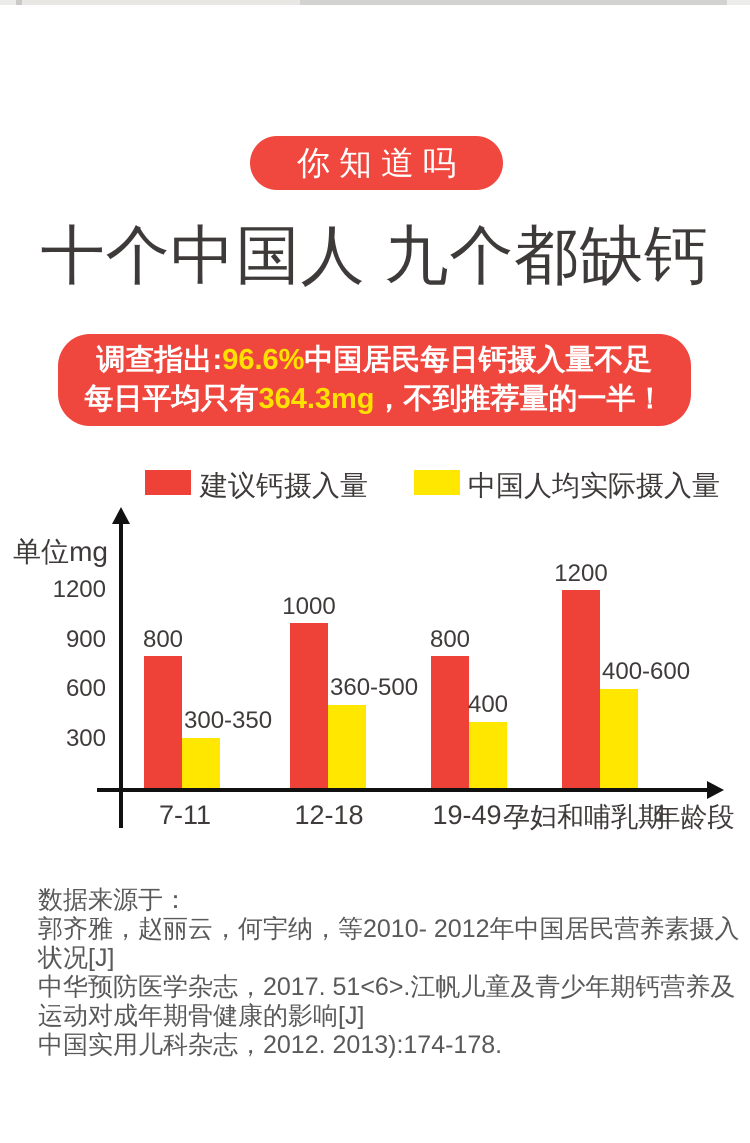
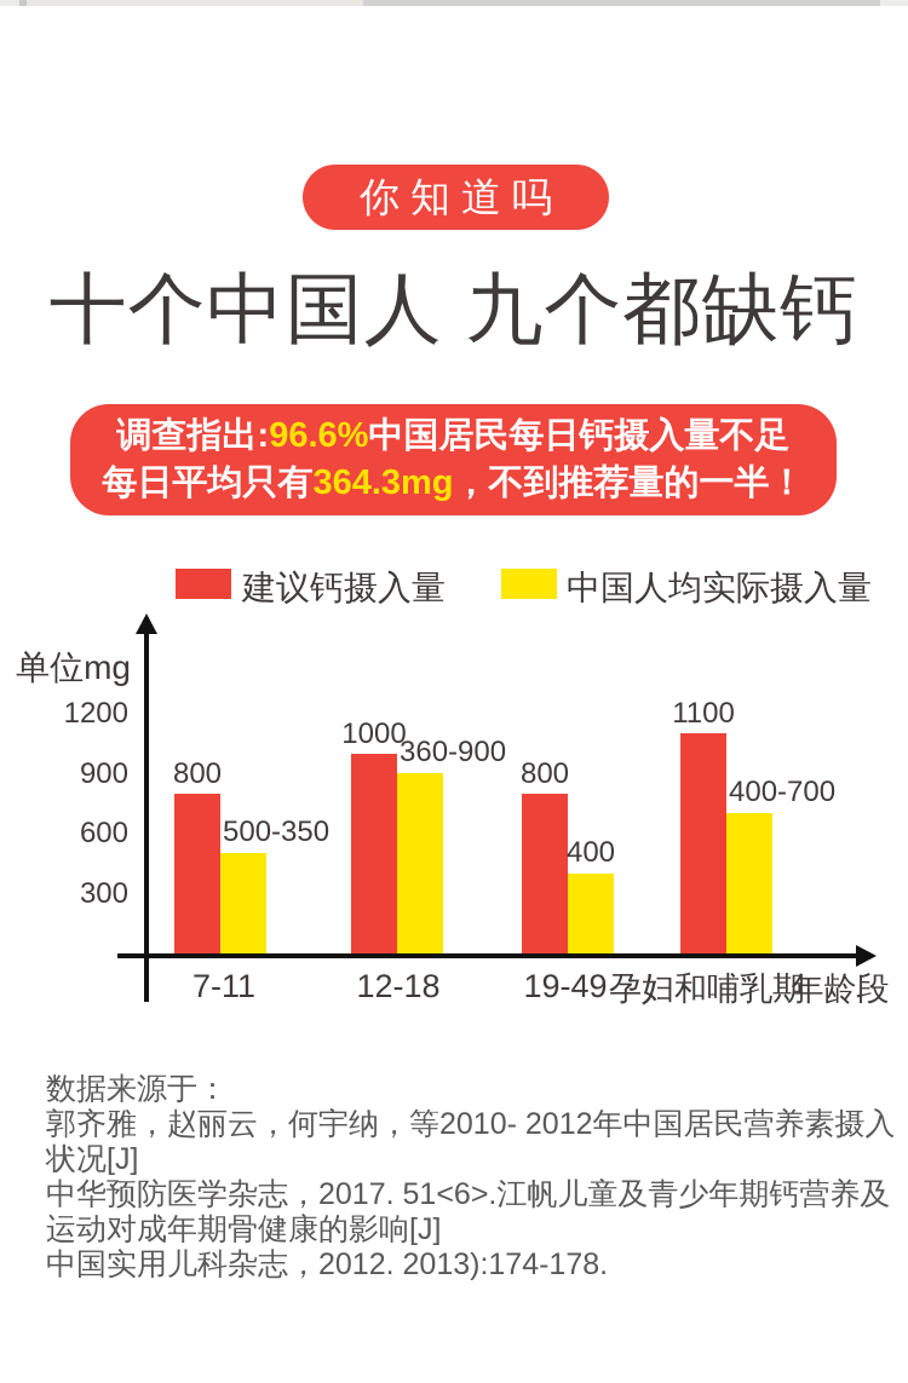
中国人均实际摄入量/7-11: 300 -> 500
中国人均实际摄入量/12-18: 500 -> 900
建议钙摄入量/孕妇和哺乳期: 1200 -> 1100
中国人均实际摄入量/孕妇和哺乳期: 600 -> 700
